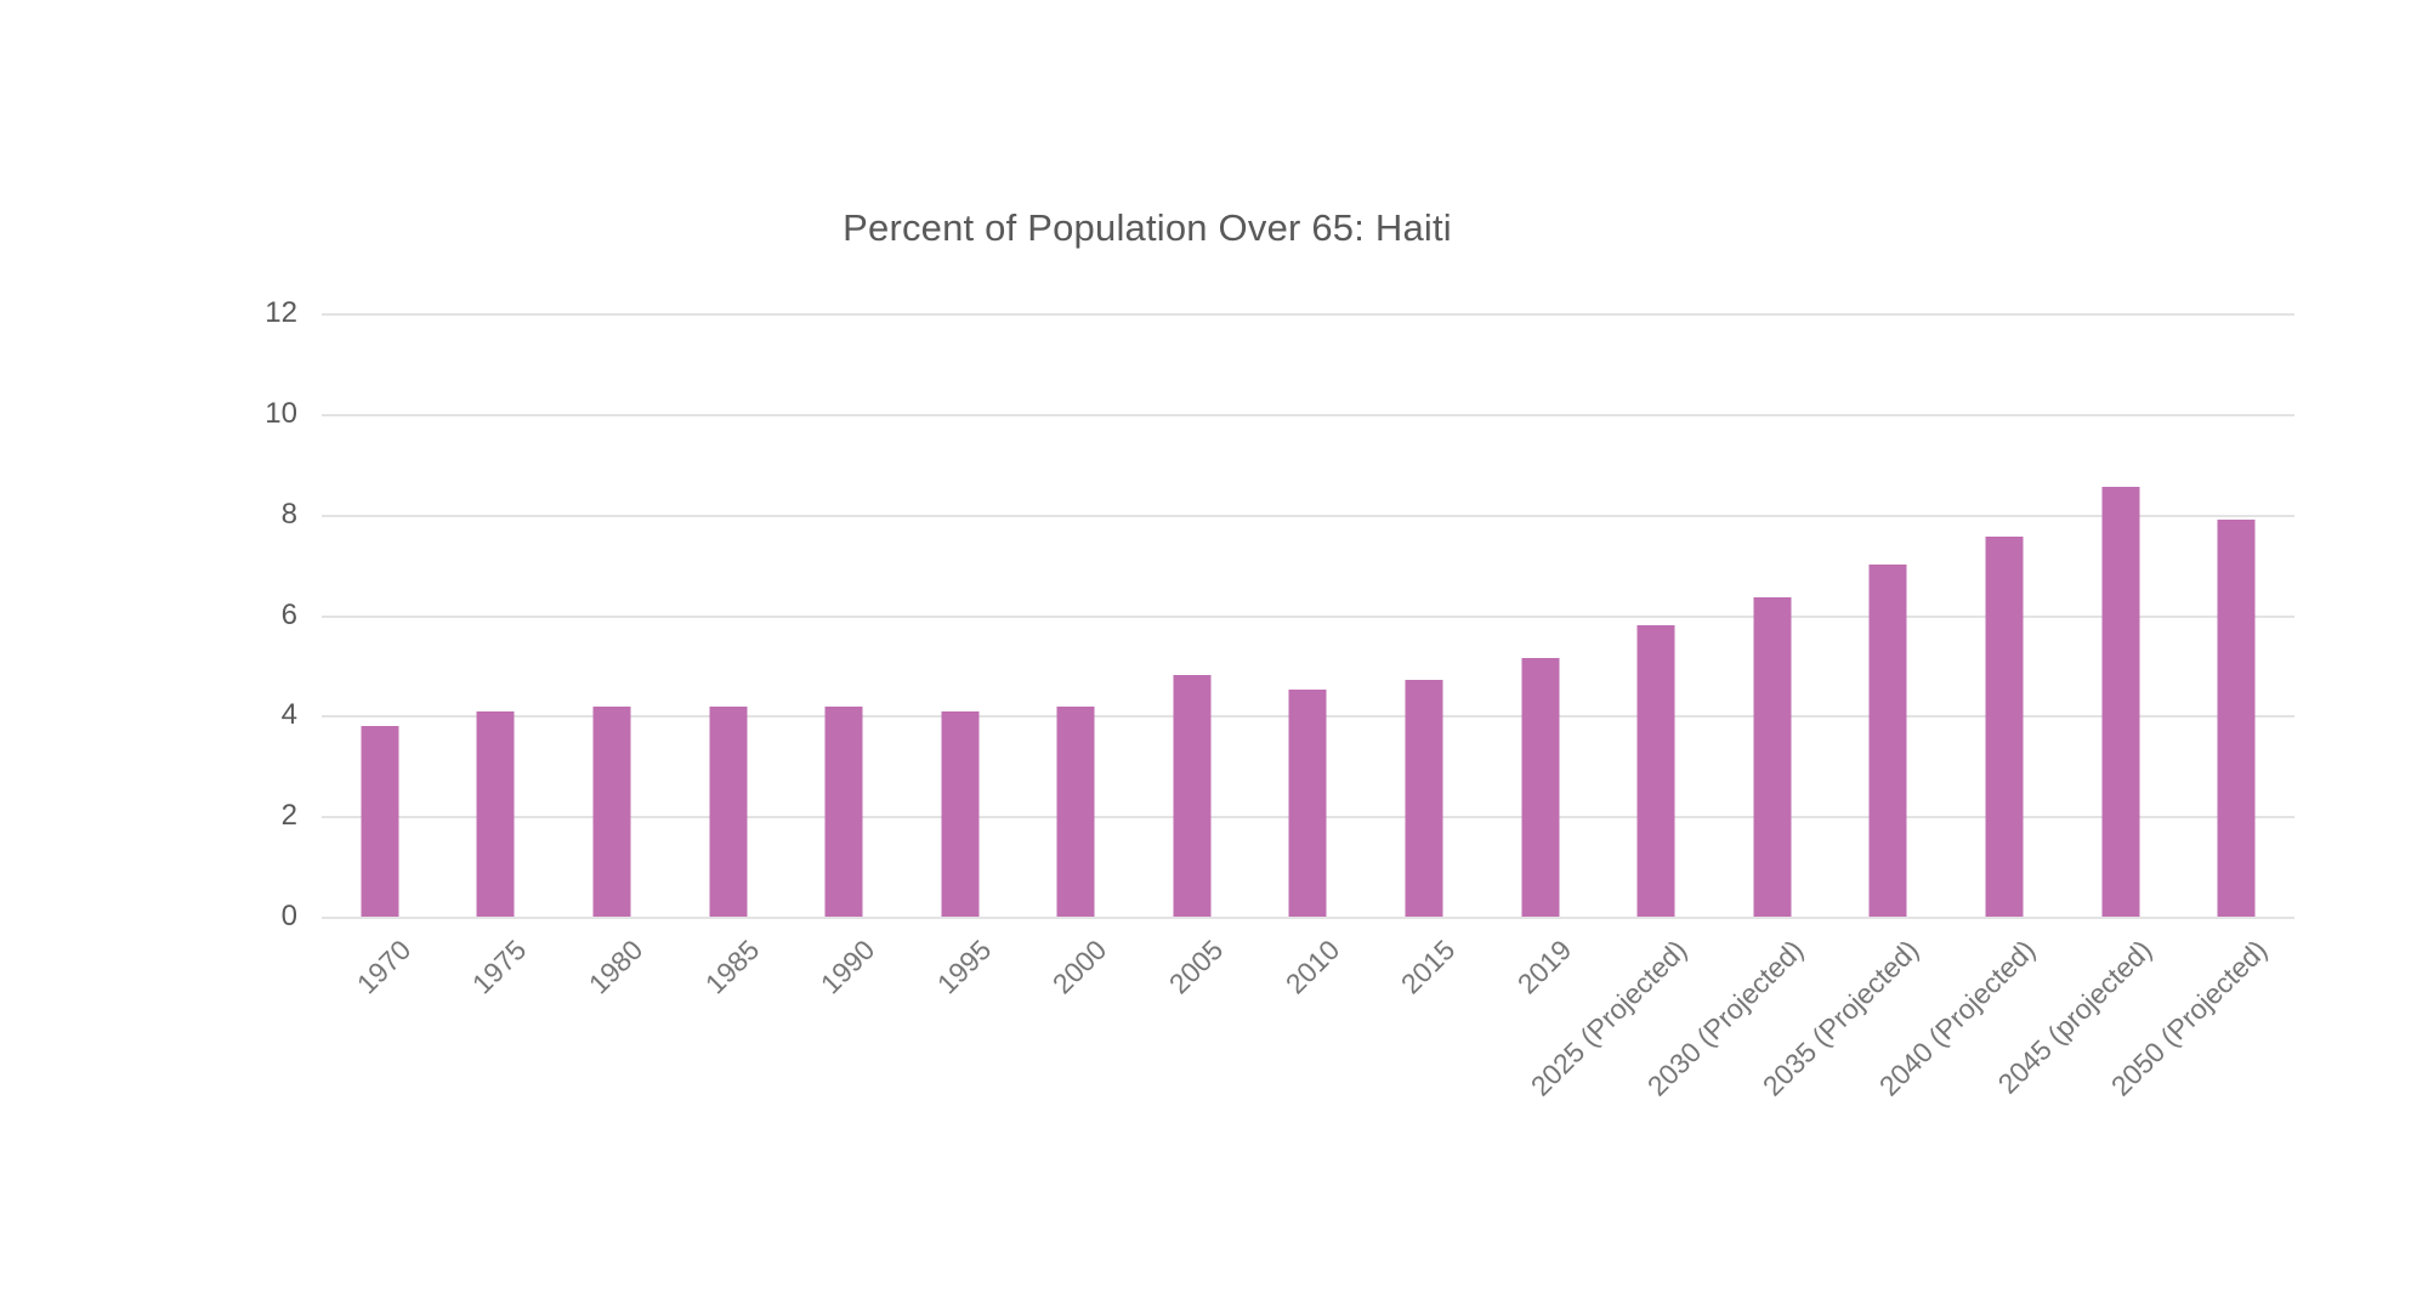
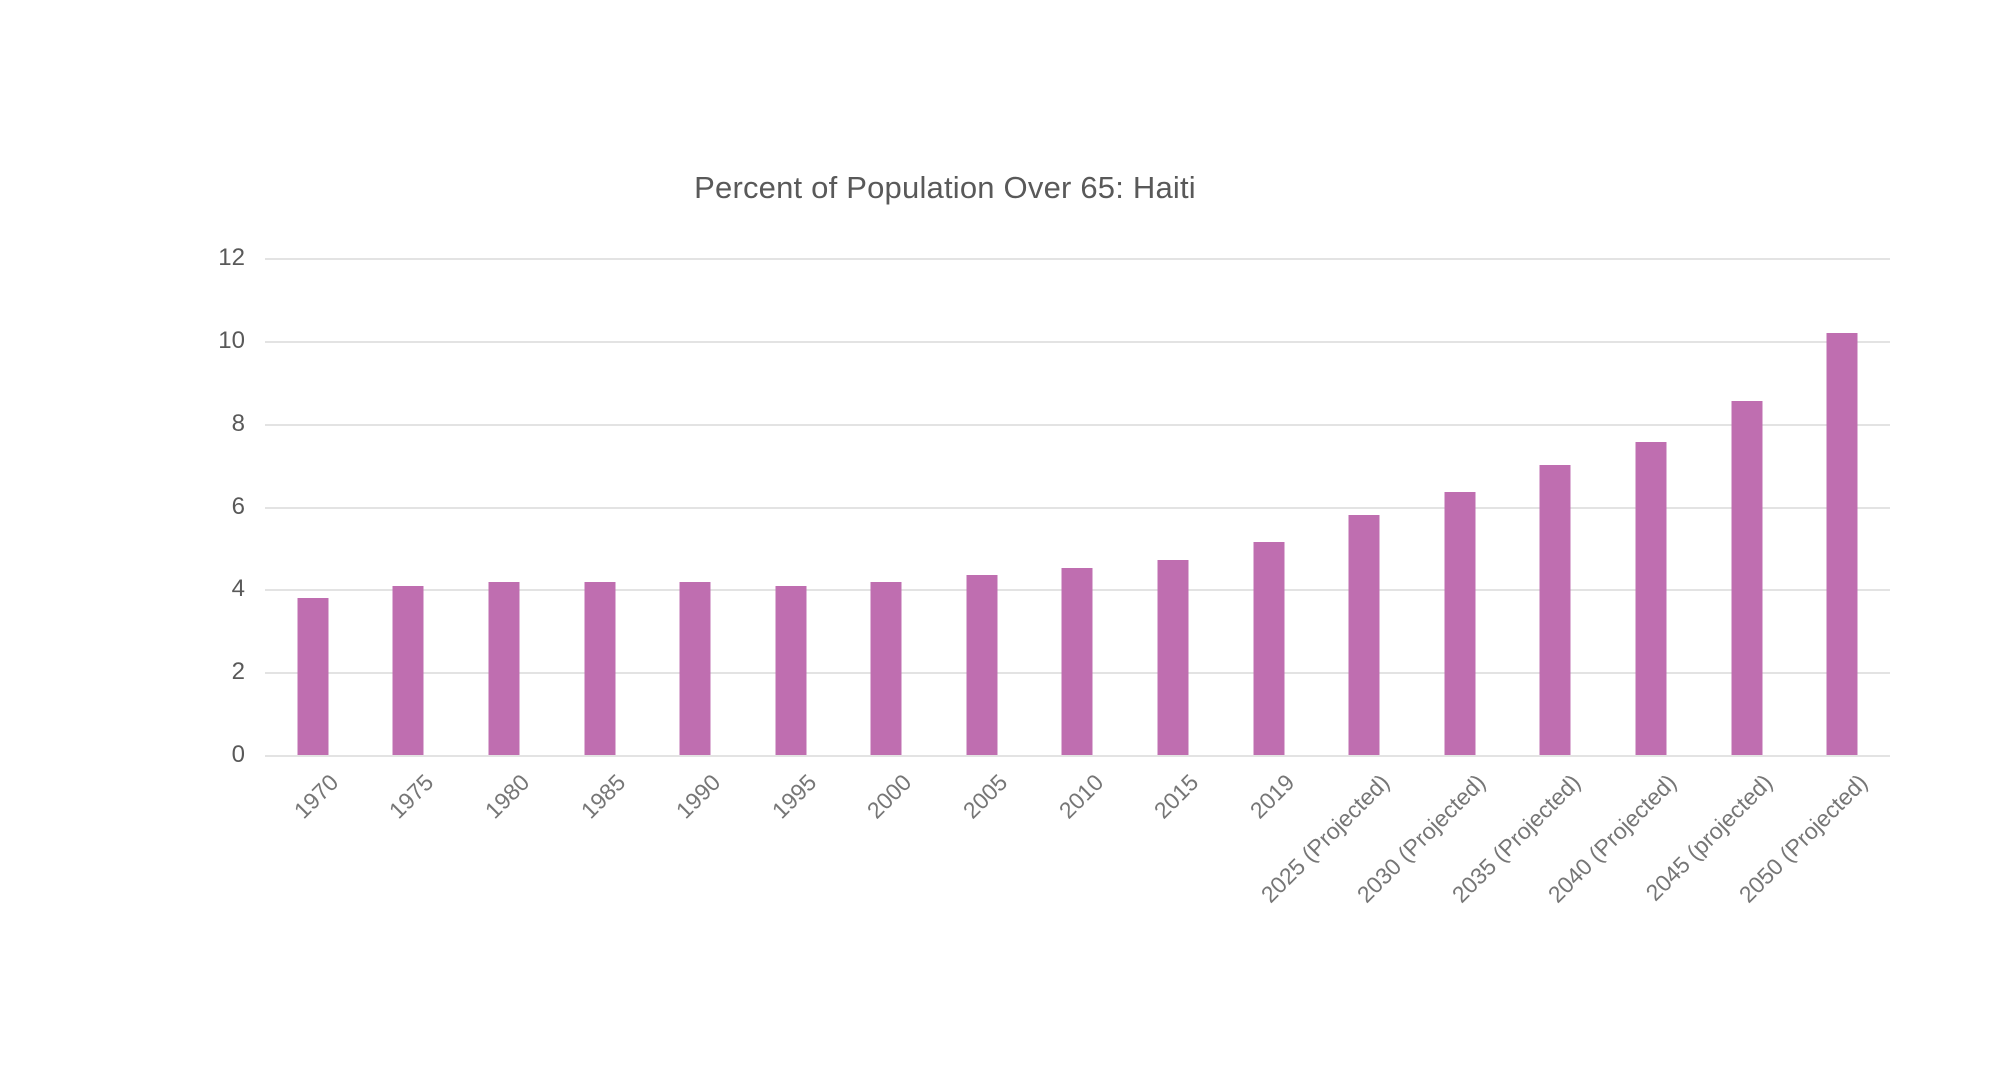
2005: 4.8 -> 4.3
2050 (Projected): 7.9 -> 10.2
